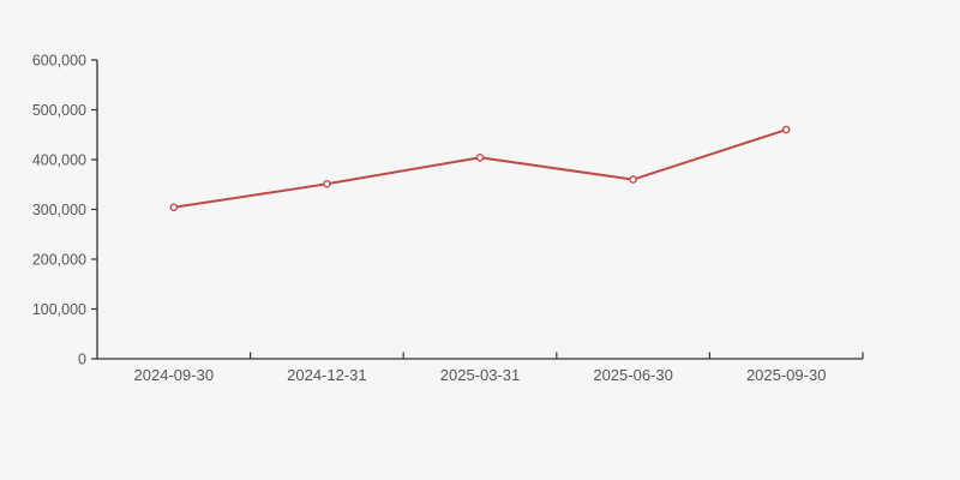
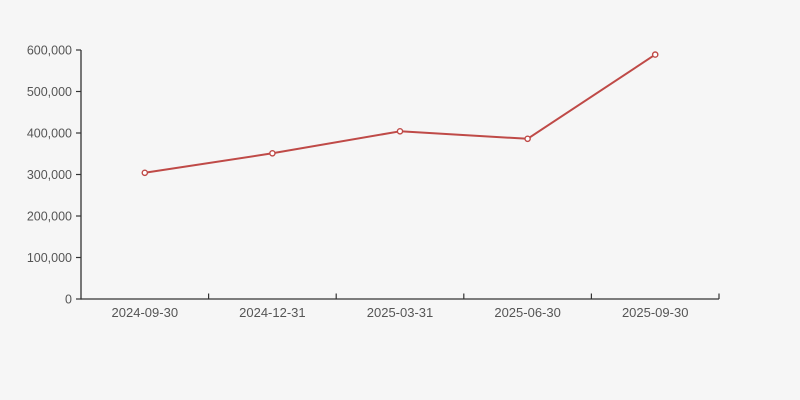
2025-06-30: 360000 -> 390000
2025-09-30: 460000 -> 590000
